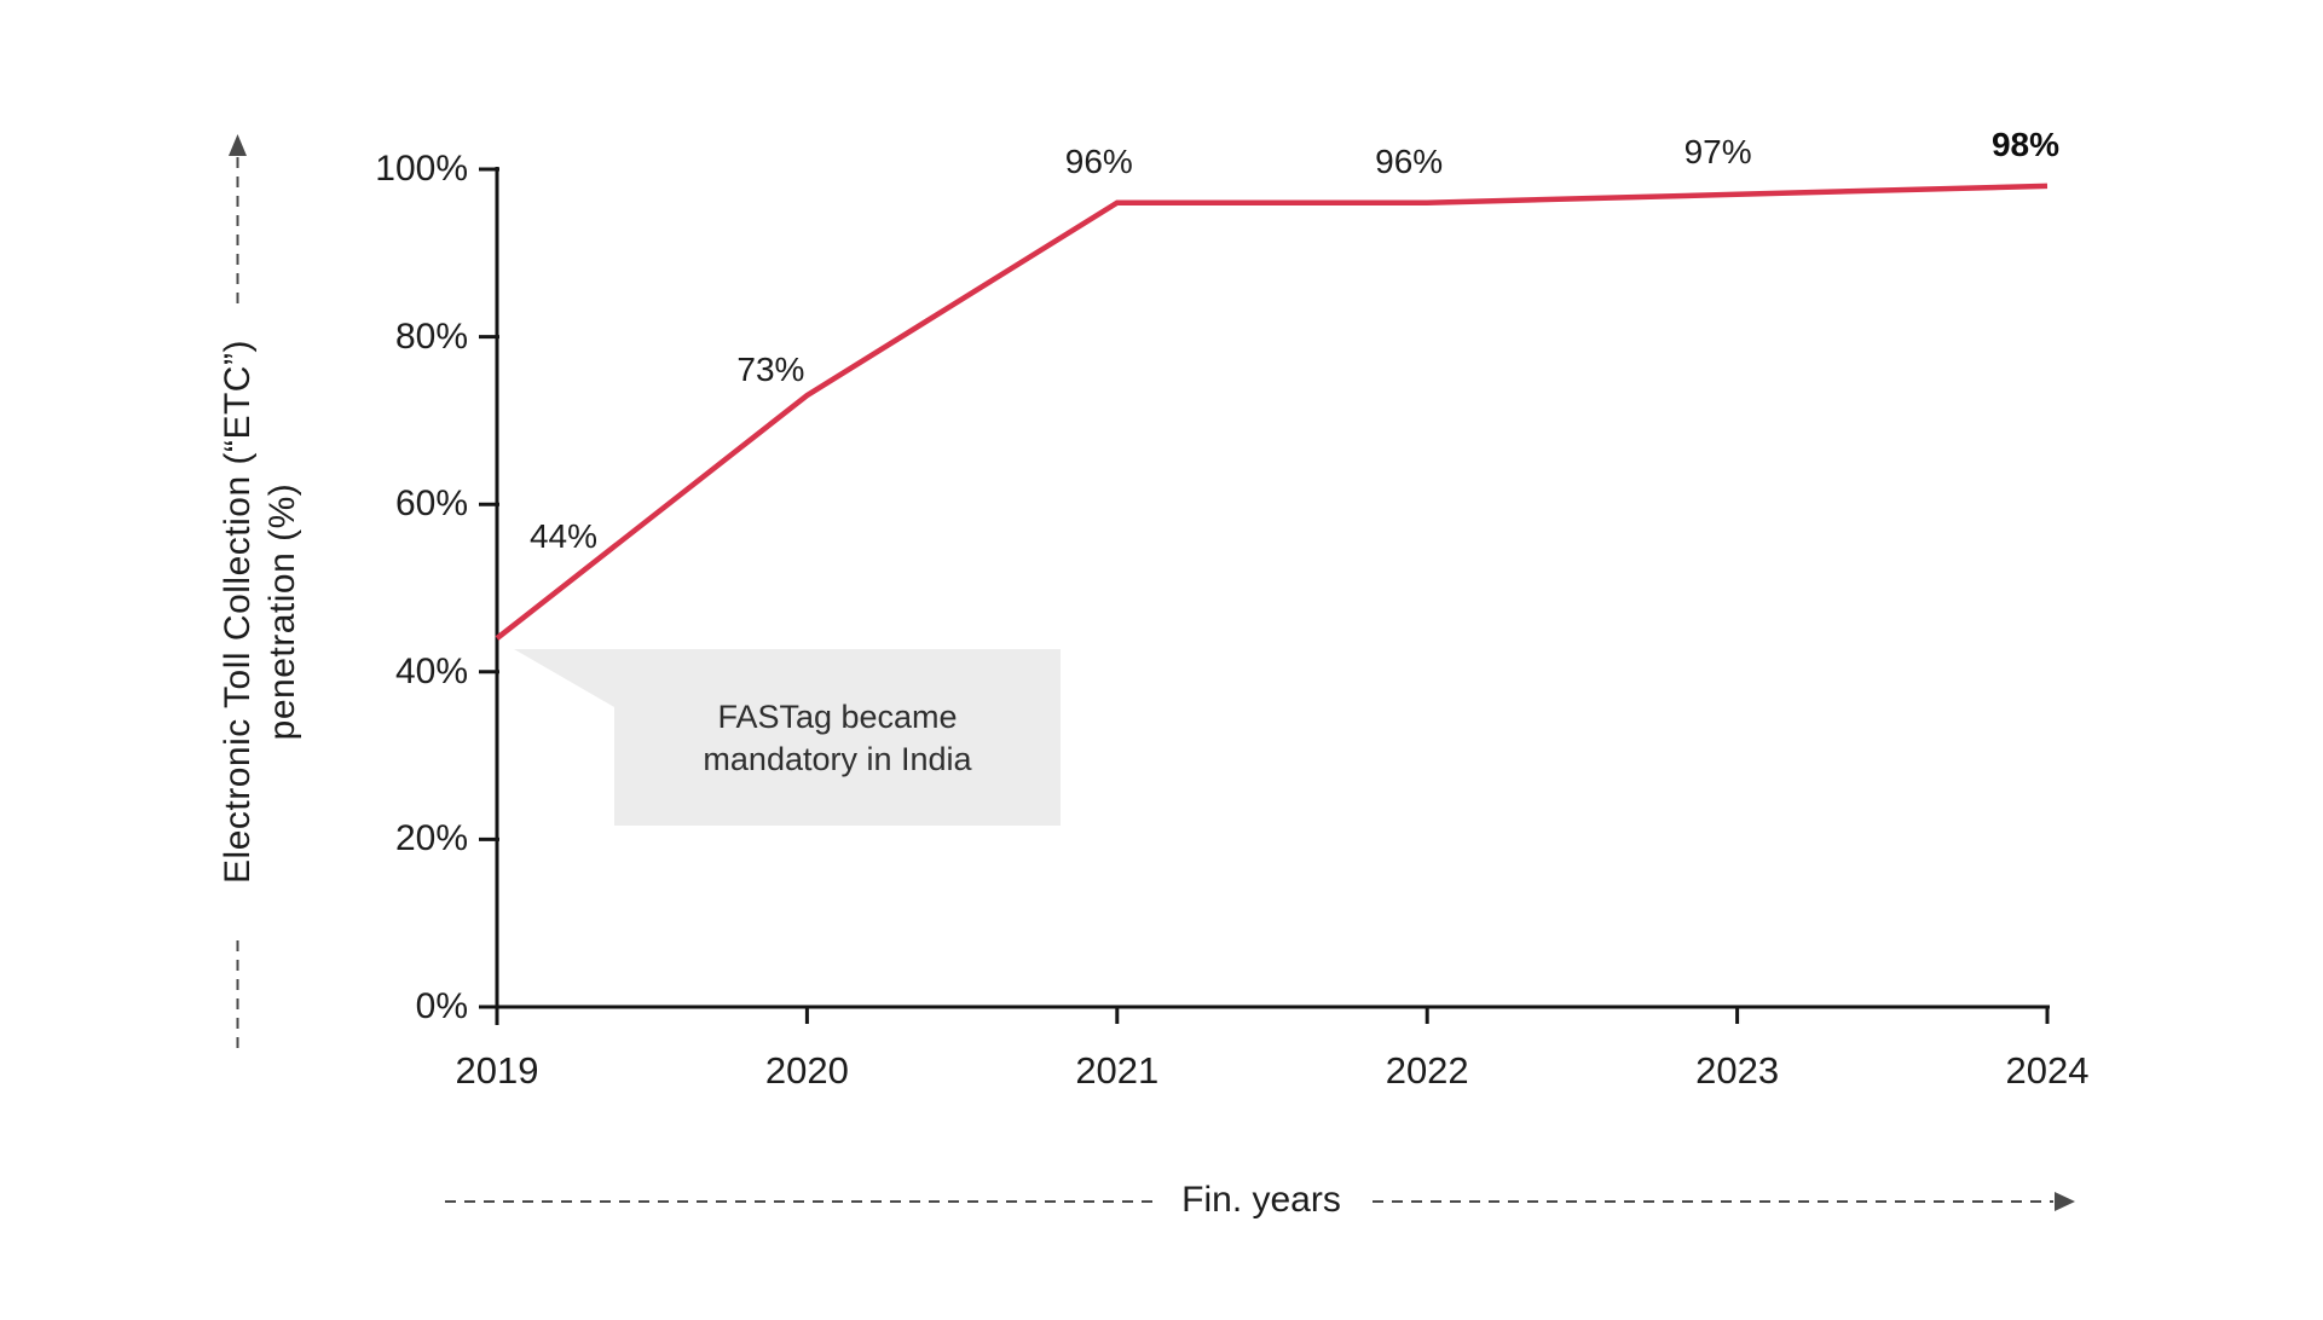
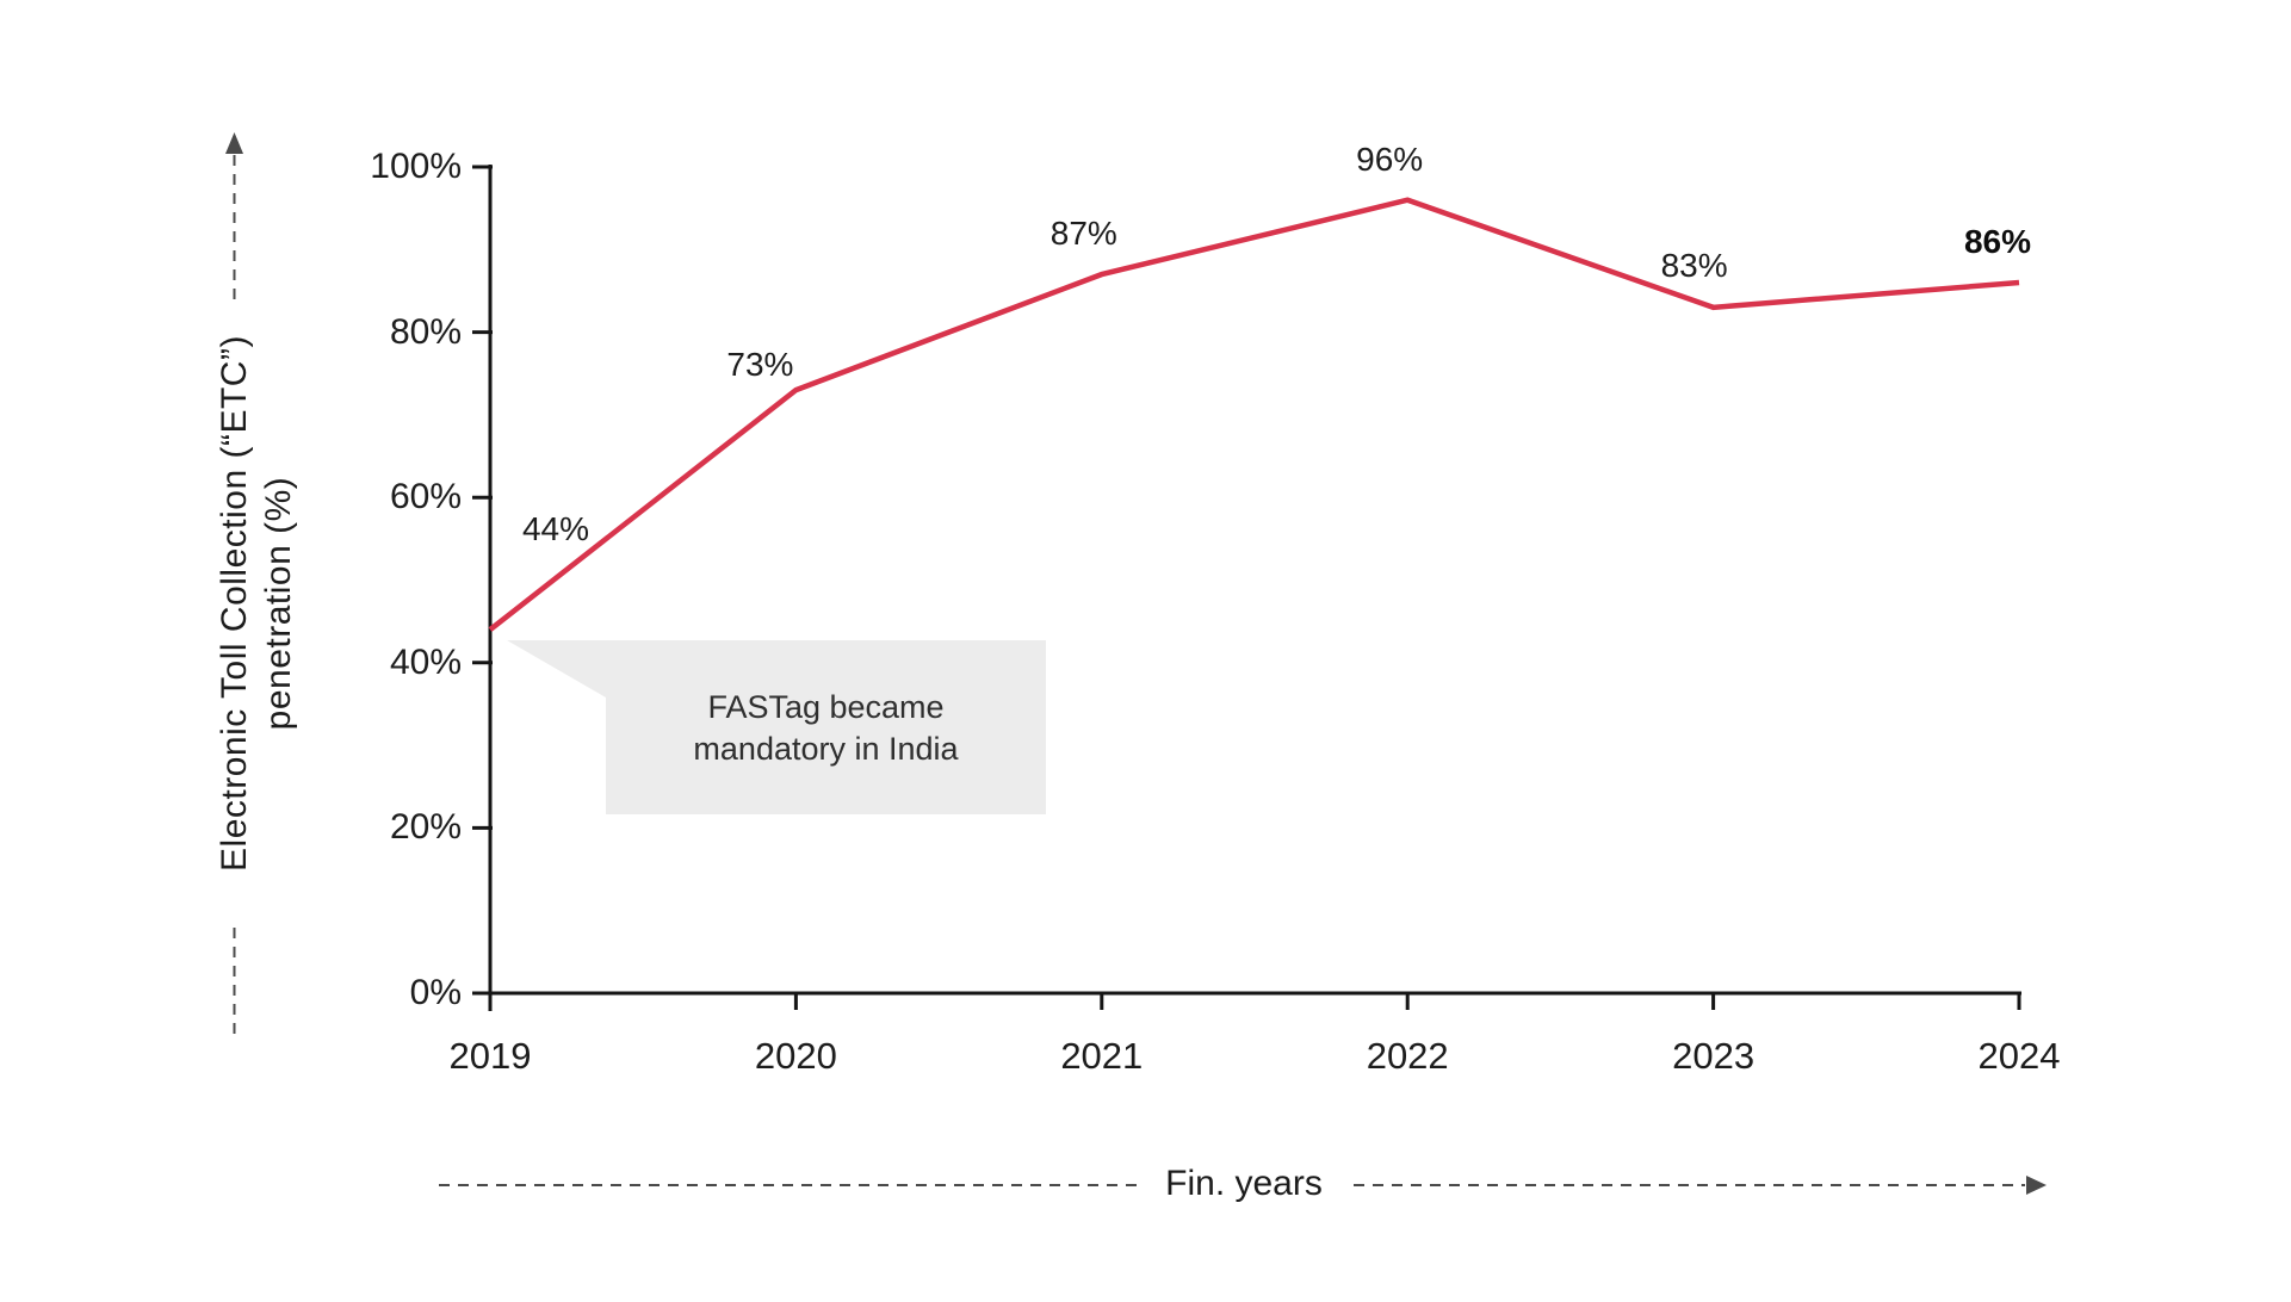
2021: 96% -> 87%
2023: 97% -> 83%
2024: 98% -> 86%
